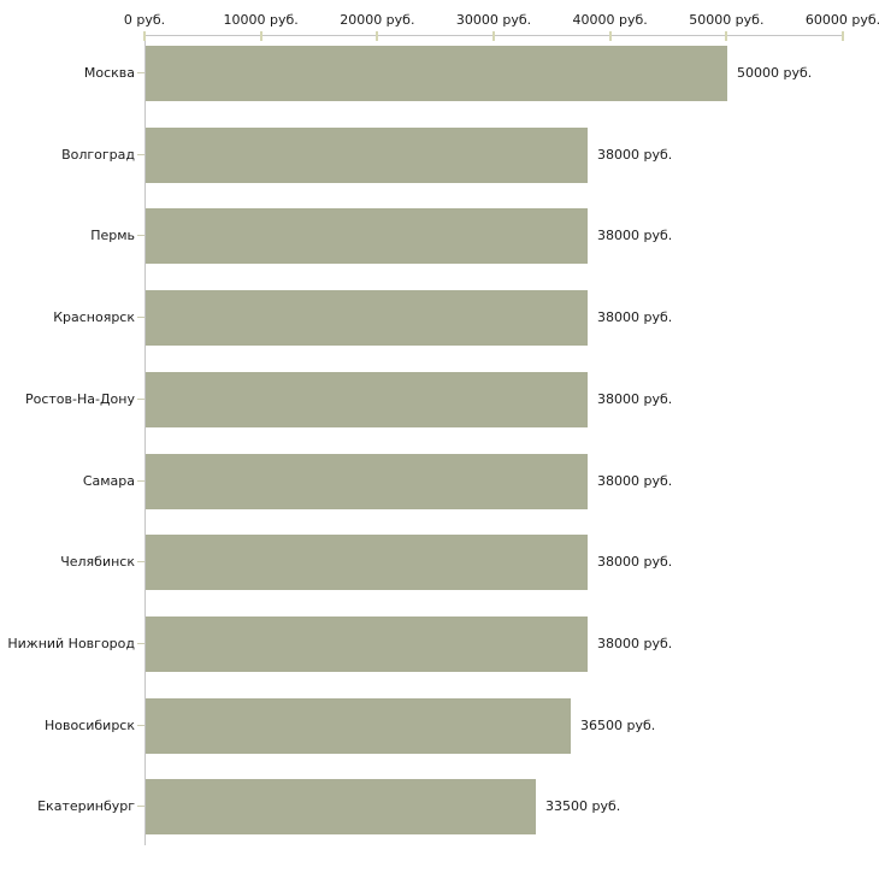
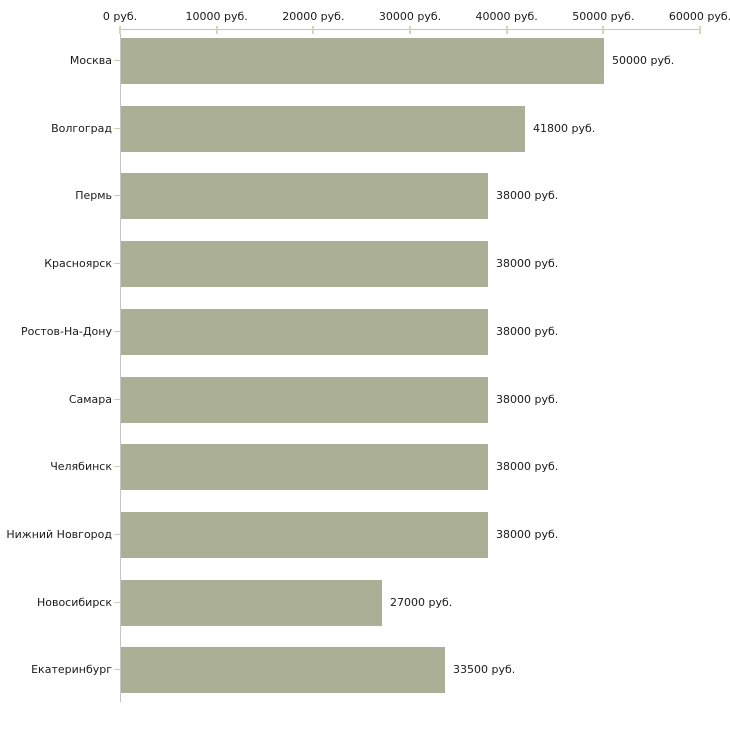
Волгоград: 38000 -> 41800
Новосибирск: 36500 -> 27000
